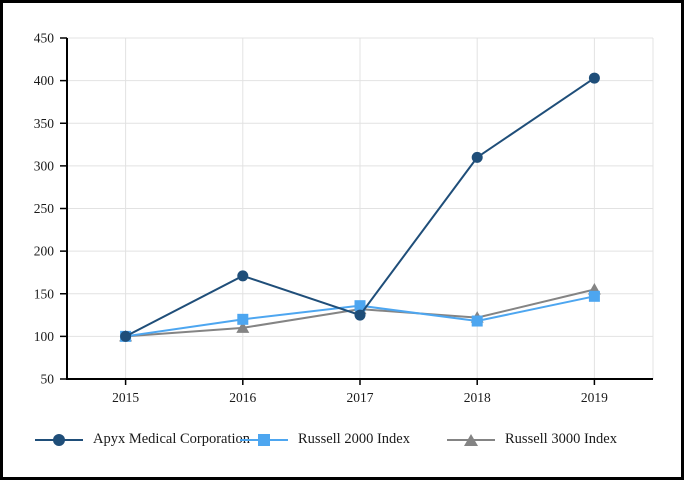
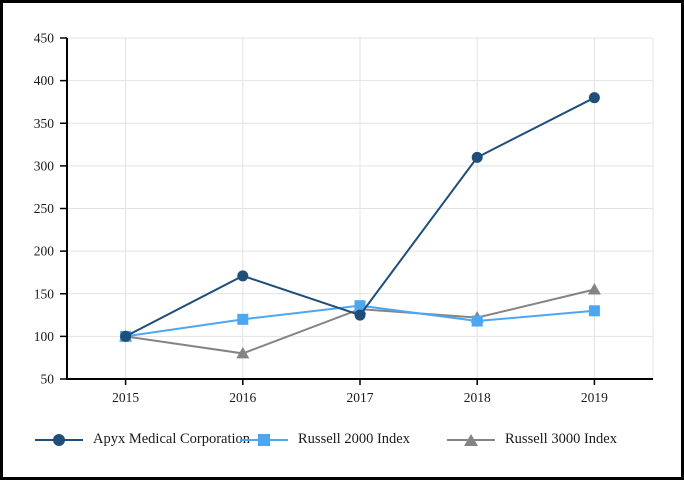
Russell 3000 Index/2016: 110 -> 80
Apyx Medical Corporation/2019: 400 -> 380
Russell 2000 Index/2019: 150 -> 130
